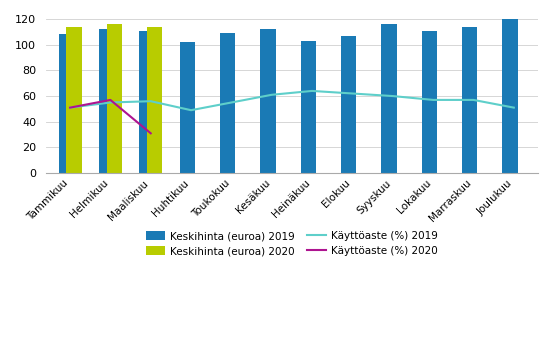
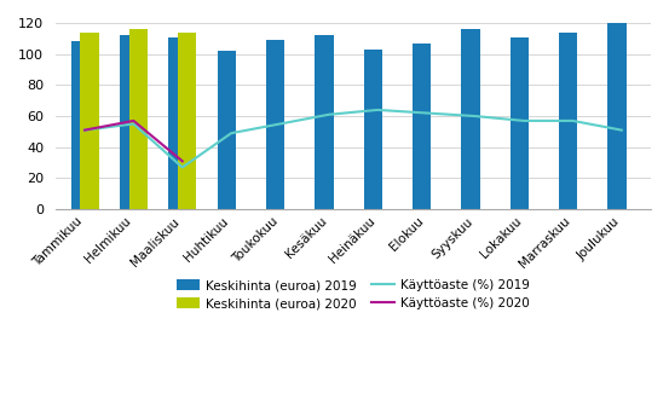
Käyttöaste (%) 2019/Maaliskuu: 56 -> 27
